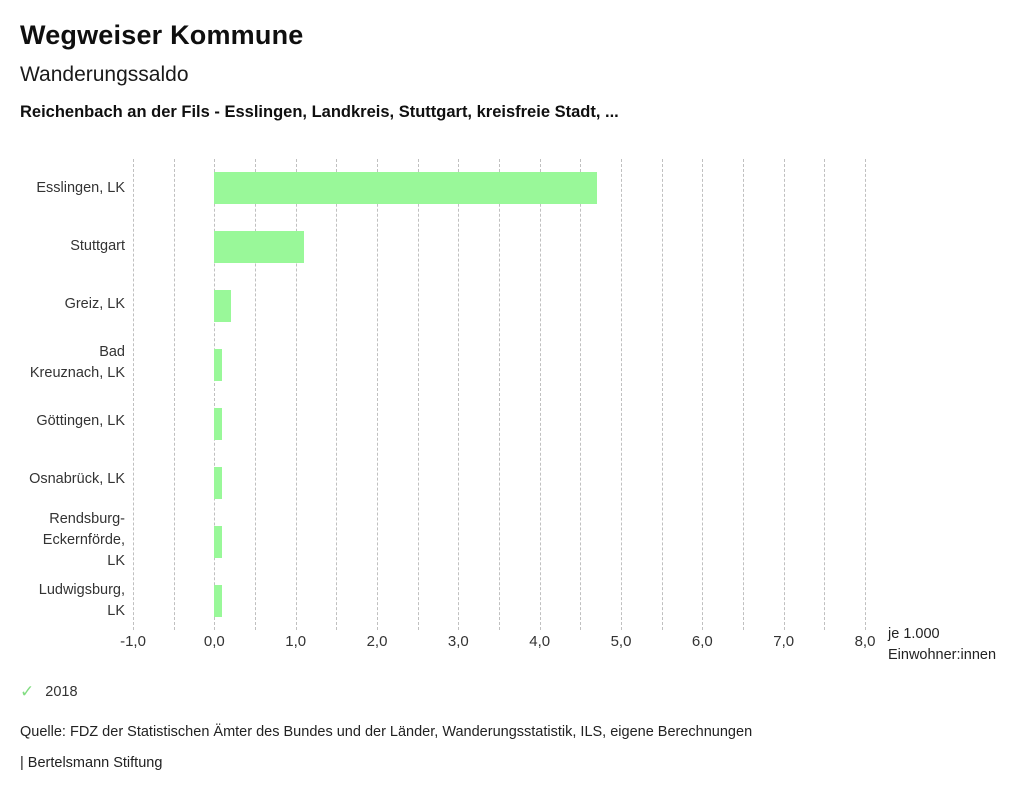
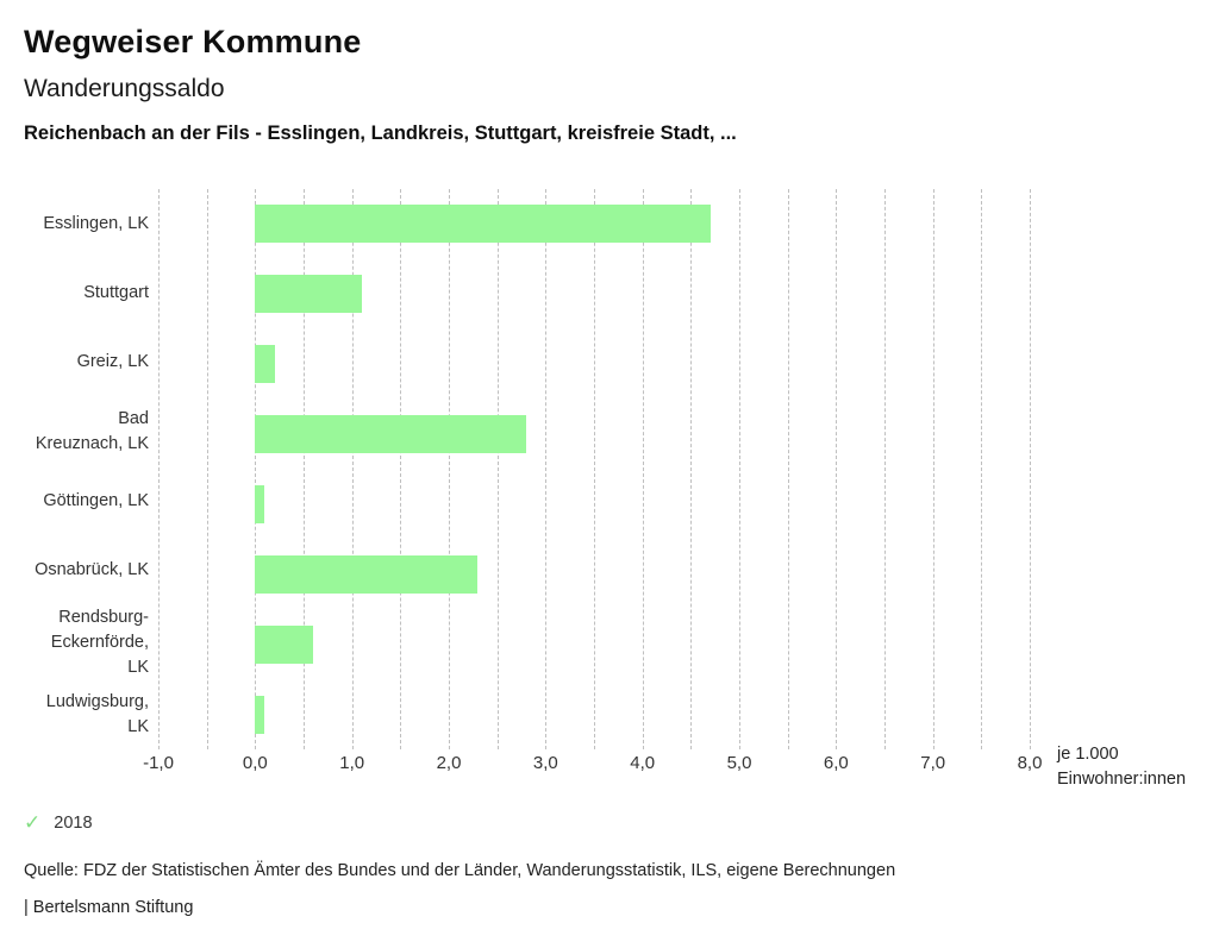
Bad Kreuznach, LK: 0,1 -> 2,8
Osnabrück, LK: 0,1 -> 2,3
Rendsburg-Eckernförde, LK: 0,1 -> 0,6
